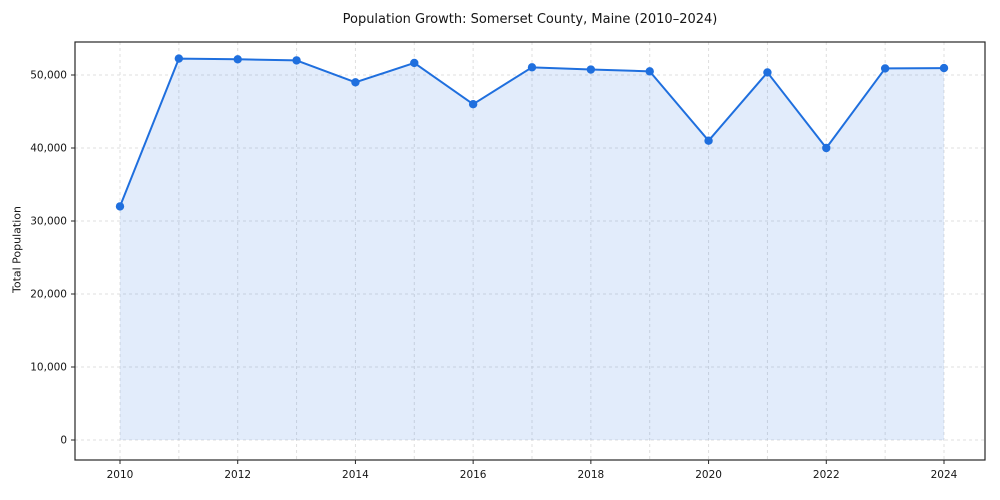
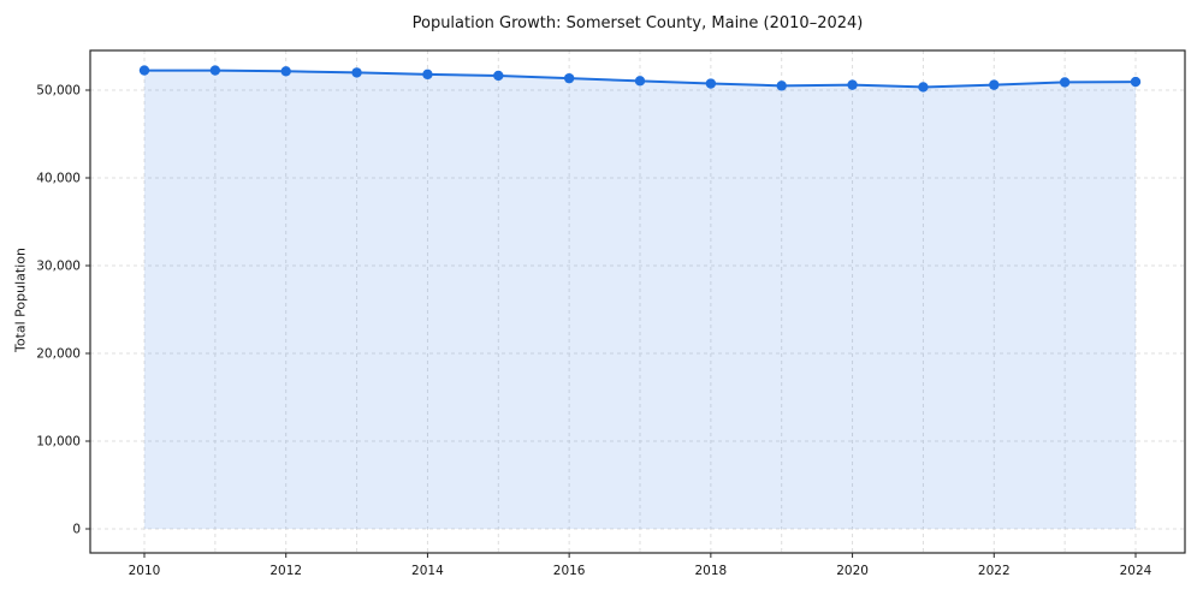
2010: 32000 -> 52000
2014: 49000 -> 52000
2016: 46000 -> 51000
2020: 41000 -> 51000
2022: 40000 -> 51000
